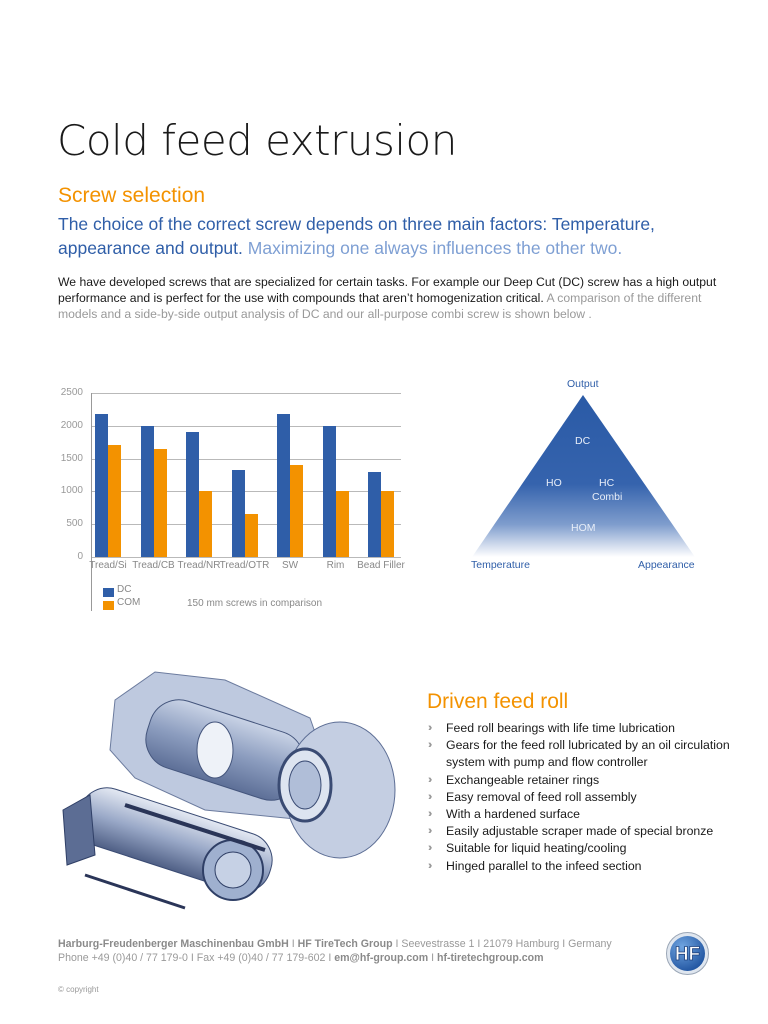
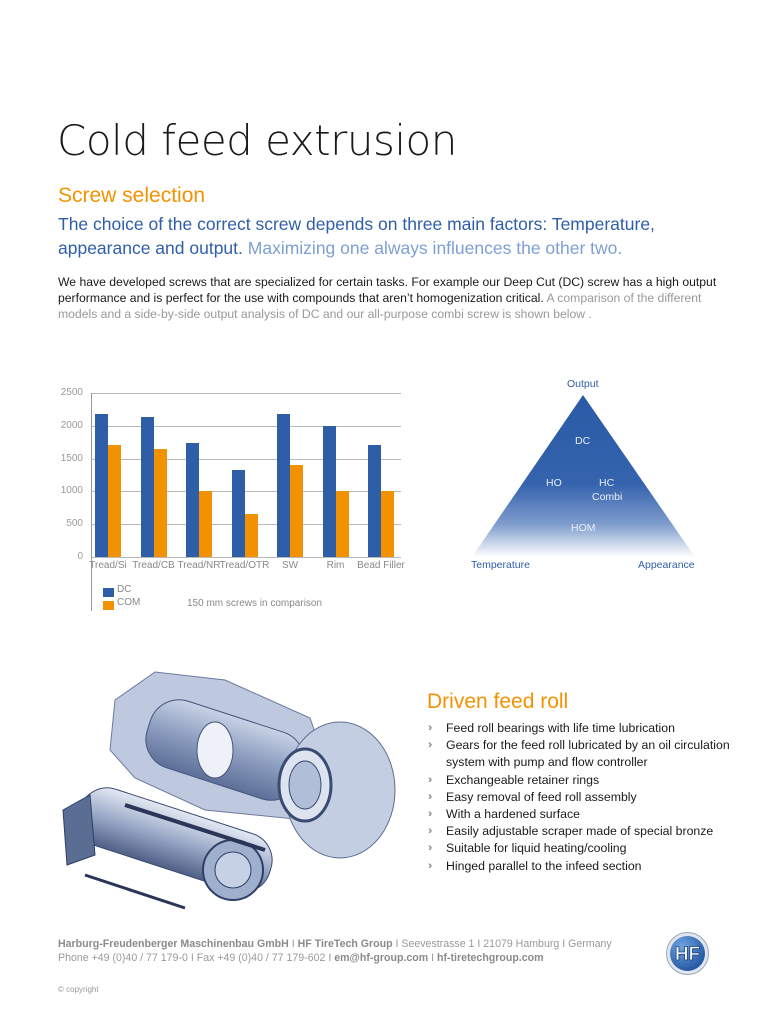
DC/Tread/CB: 2000 -> 2100
DC/Tread/NR: 1900 -> 1700
DC/Bead Filler: 1300 -> 1700
